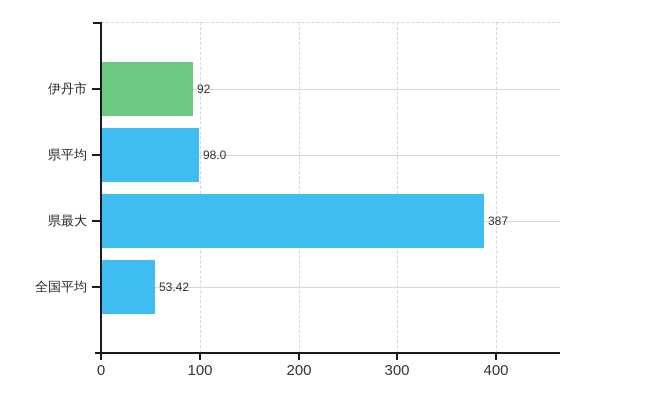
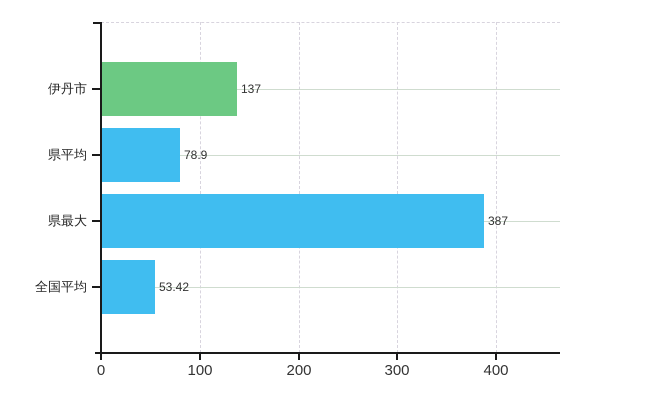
伊丹市: 92 -> 137
県平均: 98.0 -> 78.9
